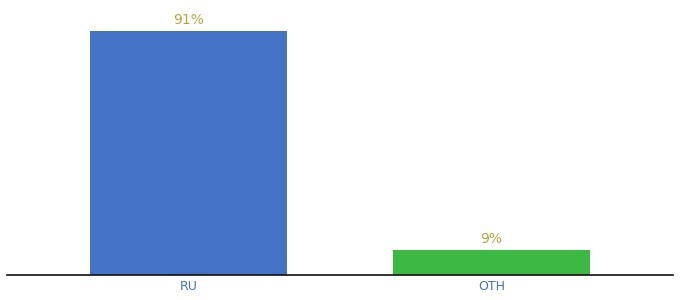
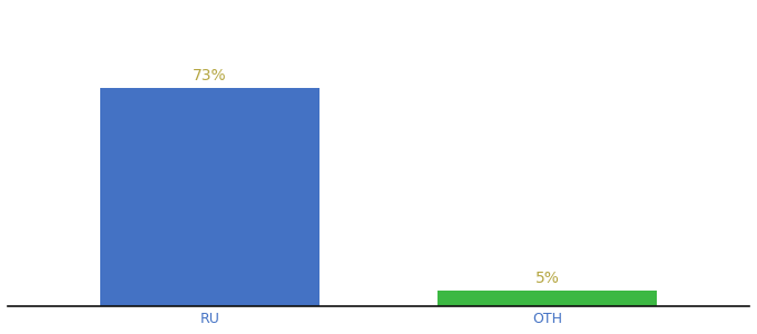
RU: 91% -> 73%
OTH: 9% -> 5%
